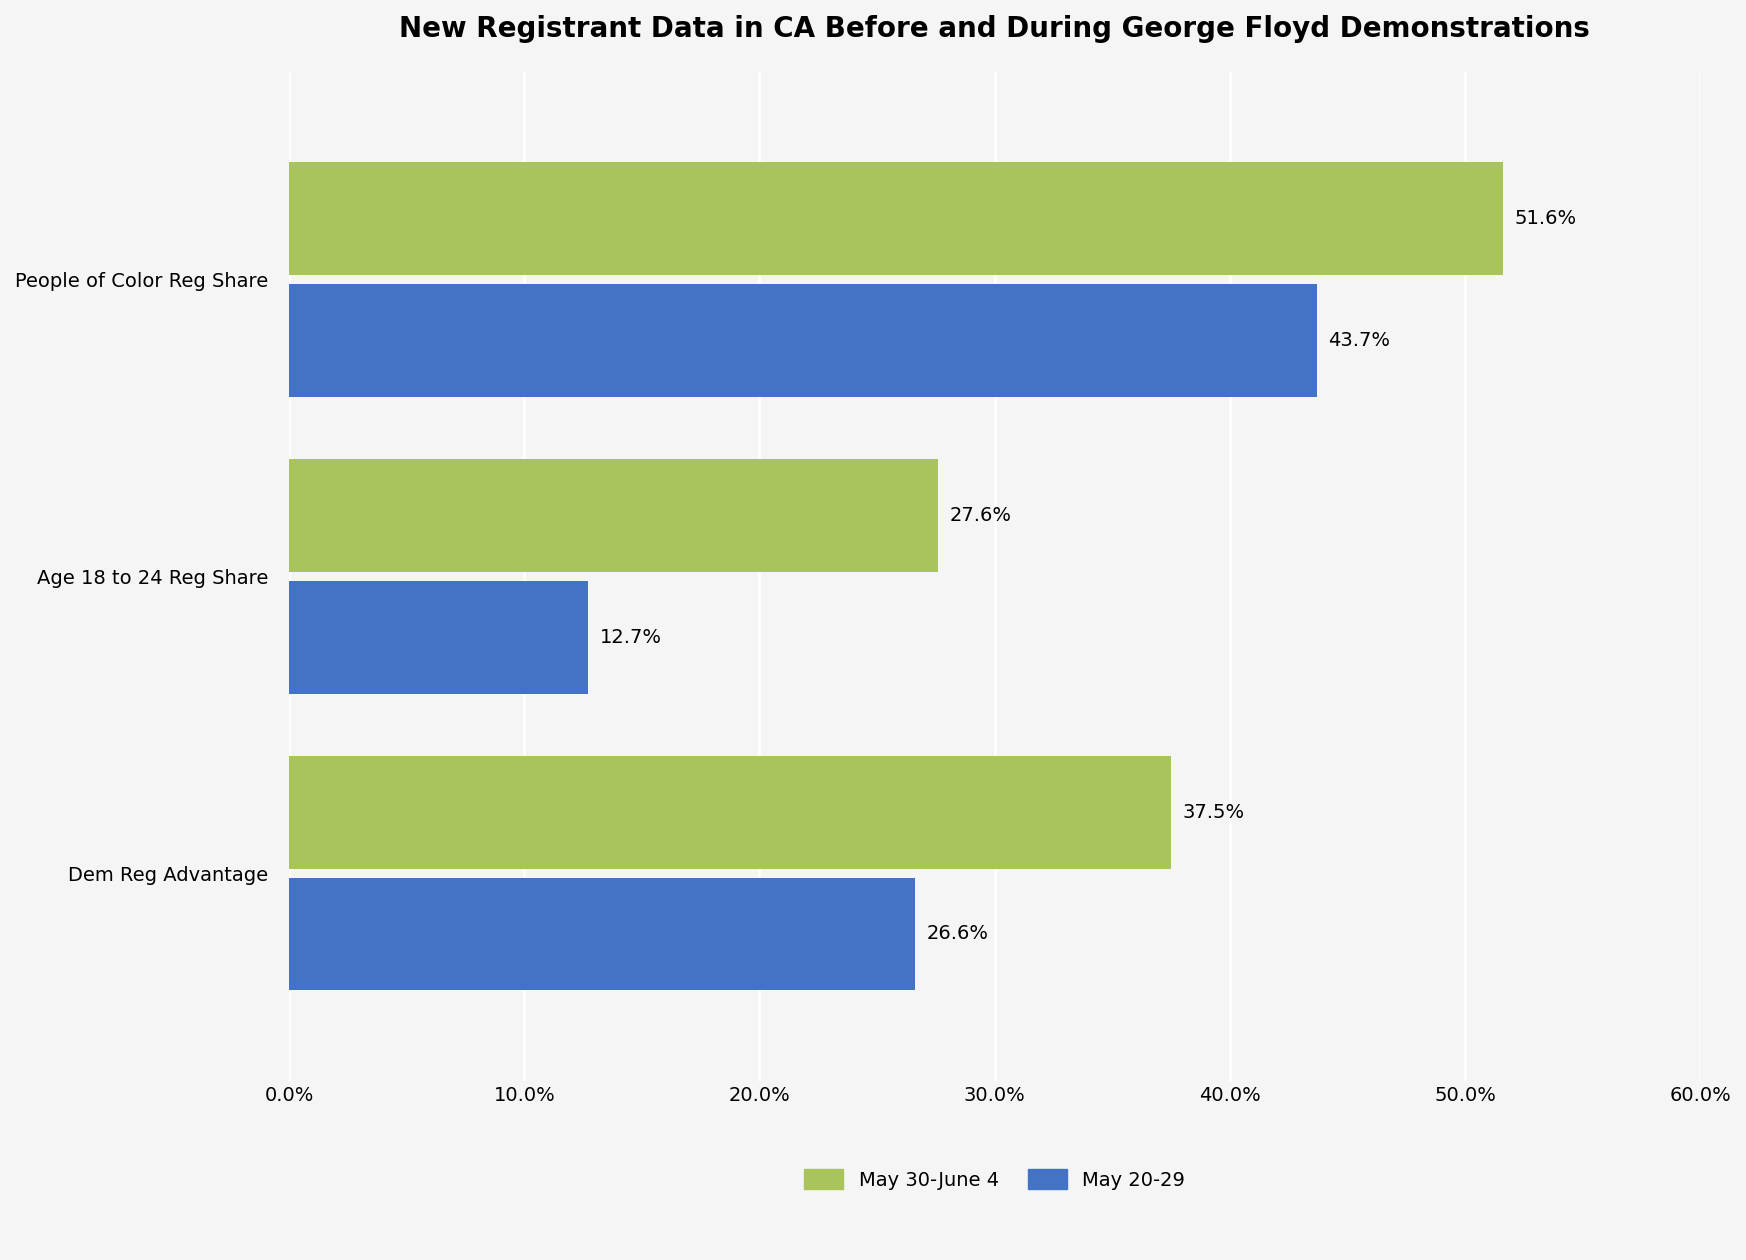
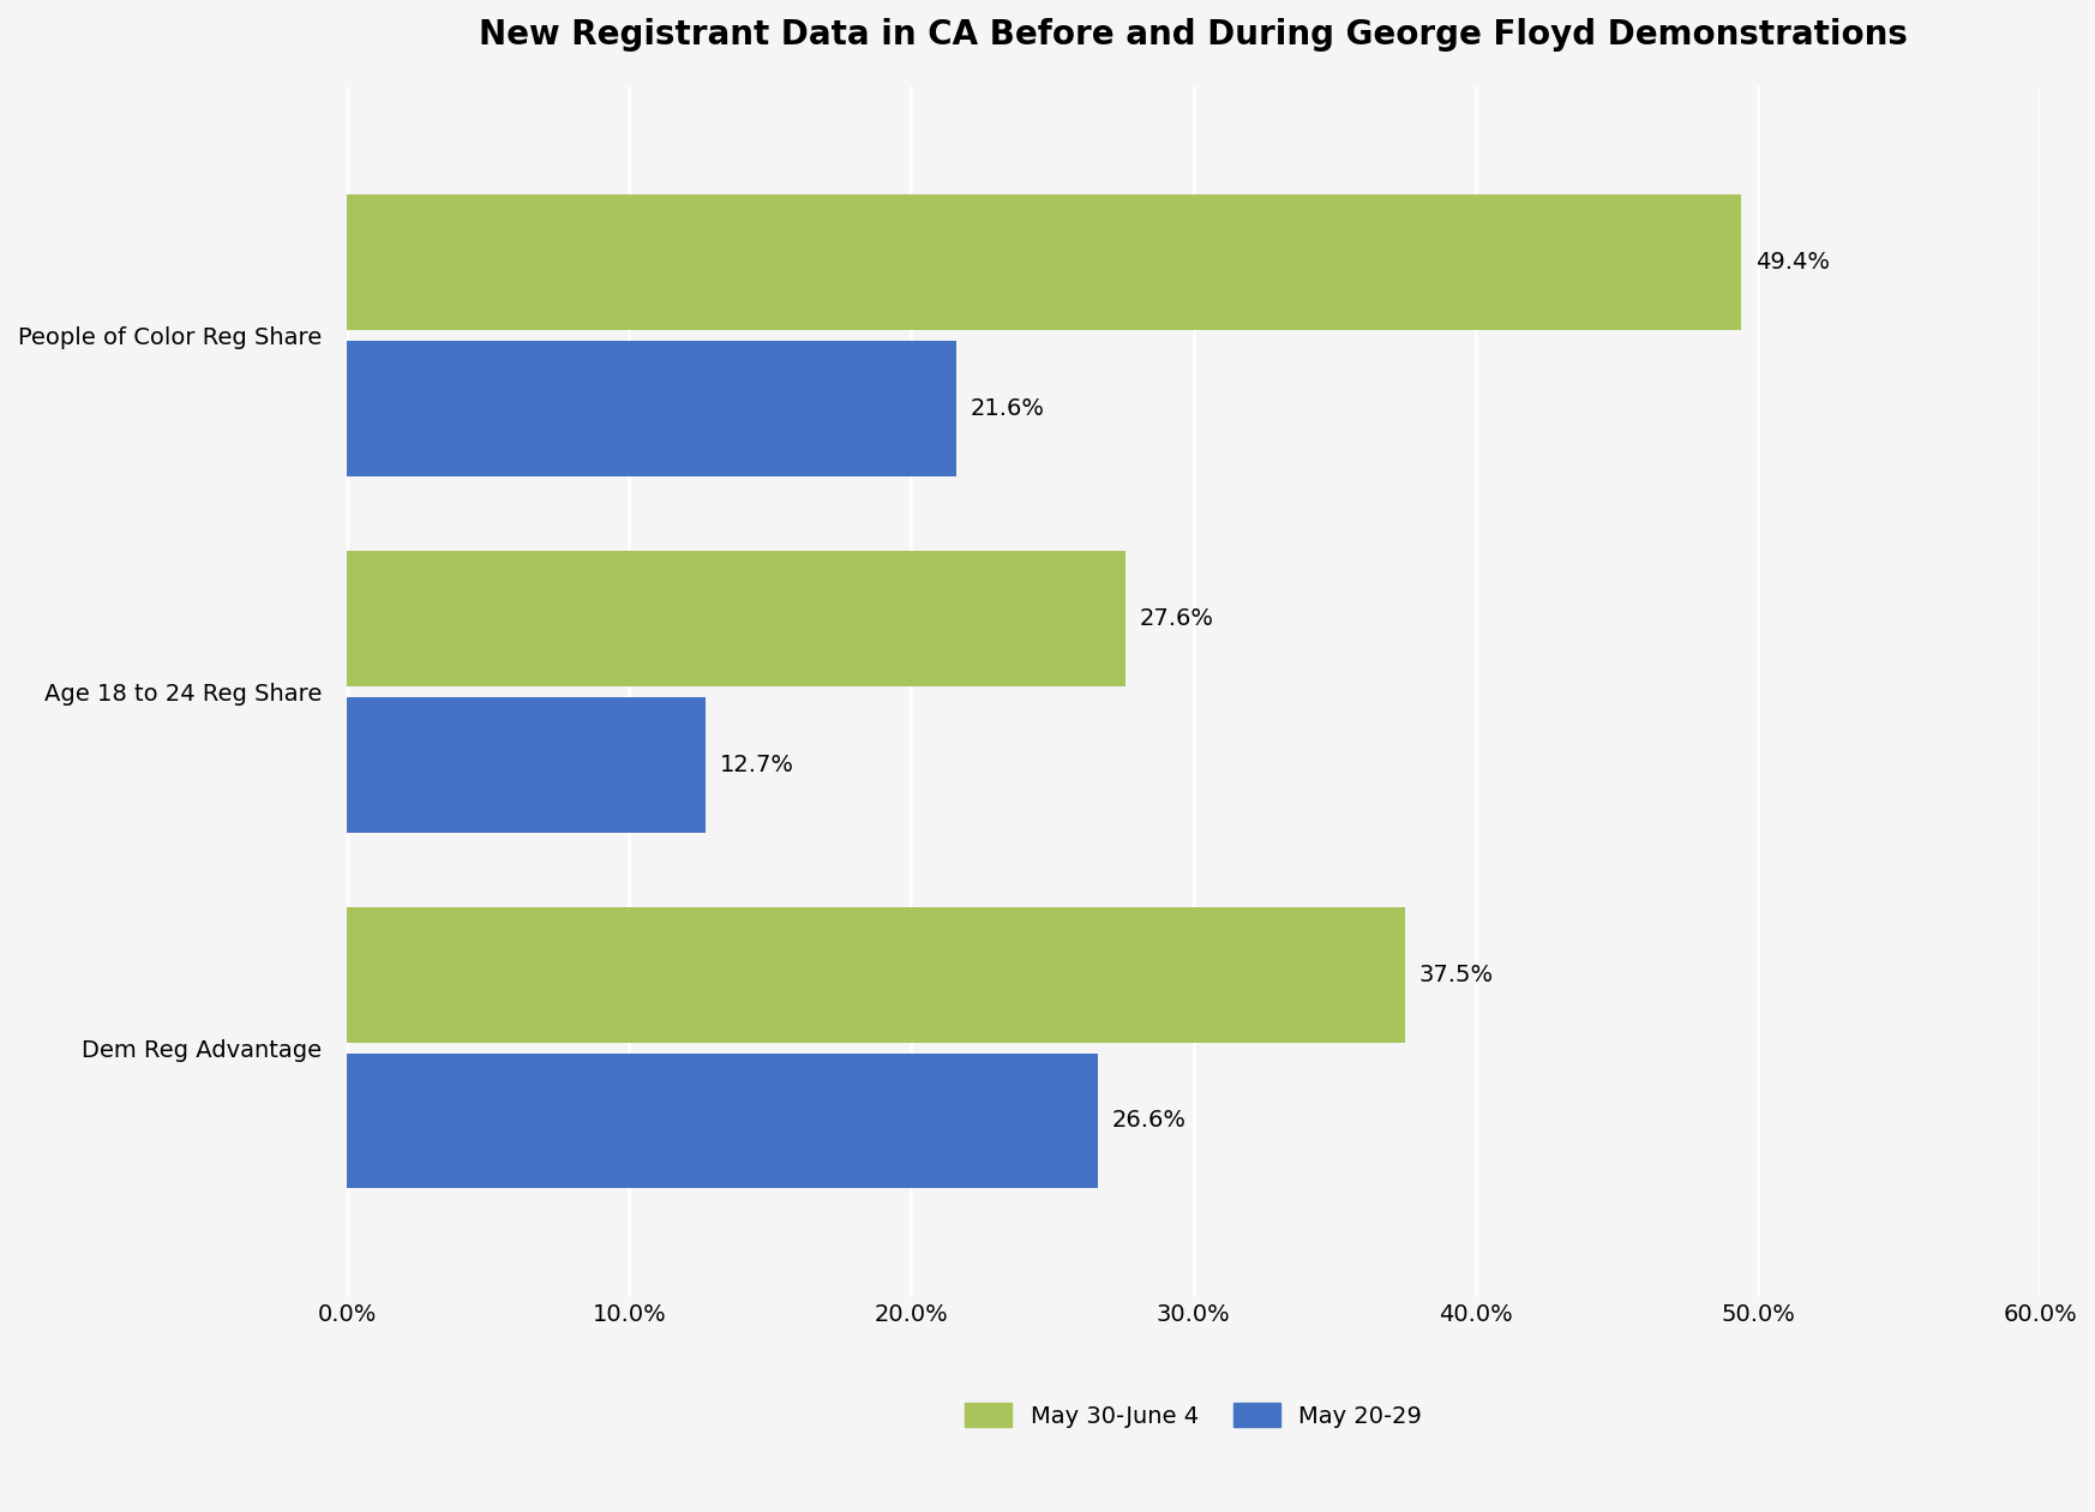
May 30-June 4/People of Color Reg Share: 51.6% -> 49.4%
May 20-29/People of Color Reg Share: 43.7% -> 21.6%
